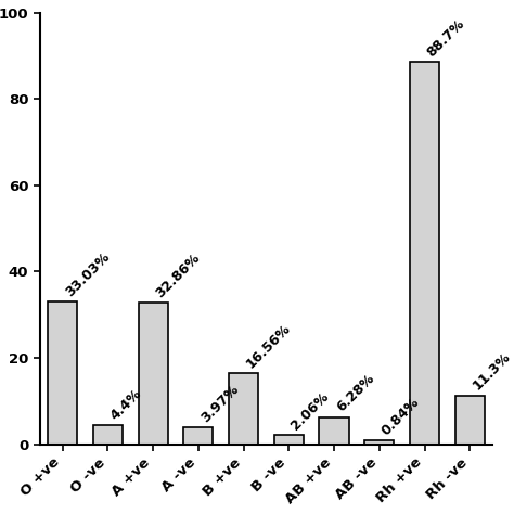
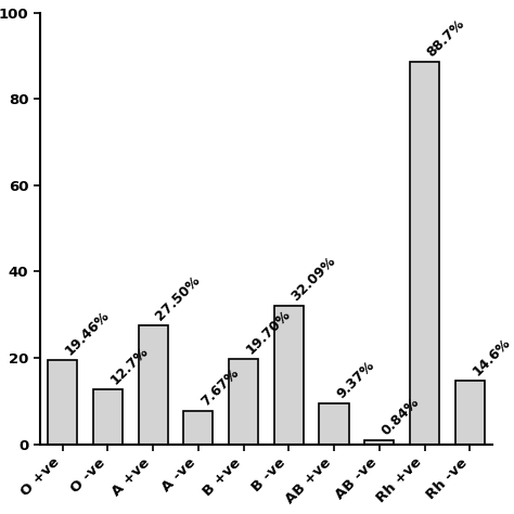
O +ve: 33.03% -> 19.46%
O -ve: 4.4% -> 12.7%
A +ve: 32.86% -> 27.50%
A -ve: 3.97% -> 7.67%
B +ve: 16.56% -> 19.70%
B -ve: 2.06% -> 32.09%
AB +ve: 6.28% -> 9.37%
Rh -ve: 11.3% -> 14.6%
